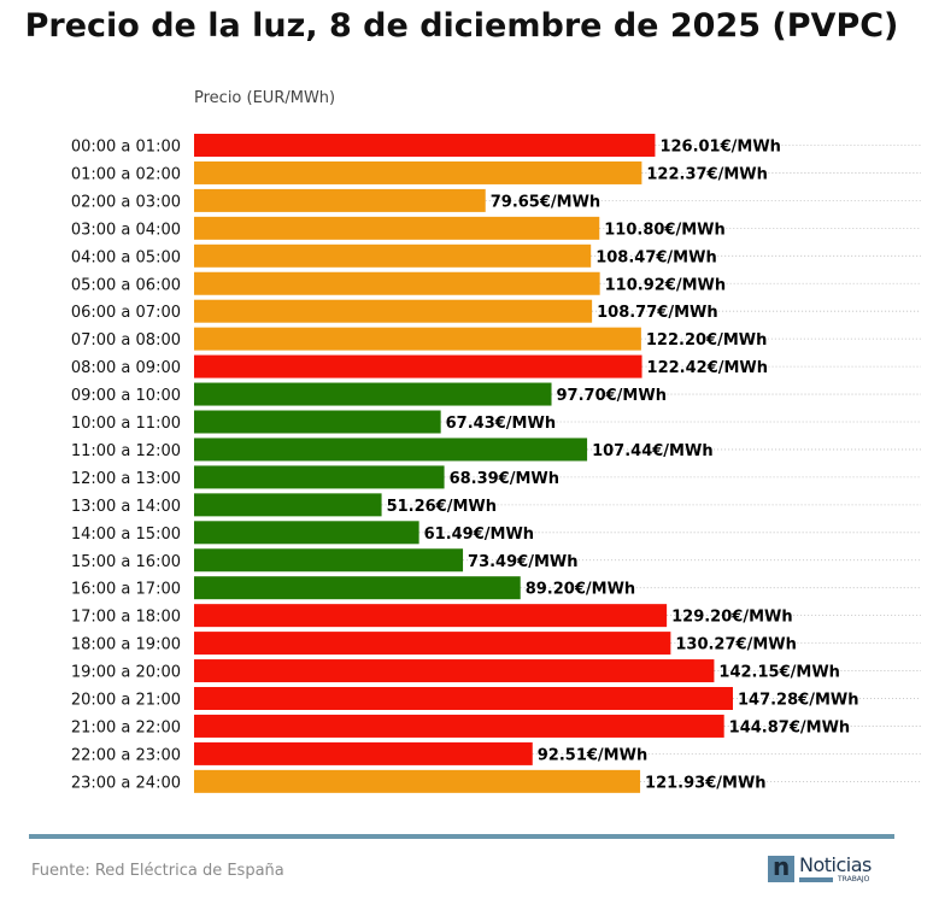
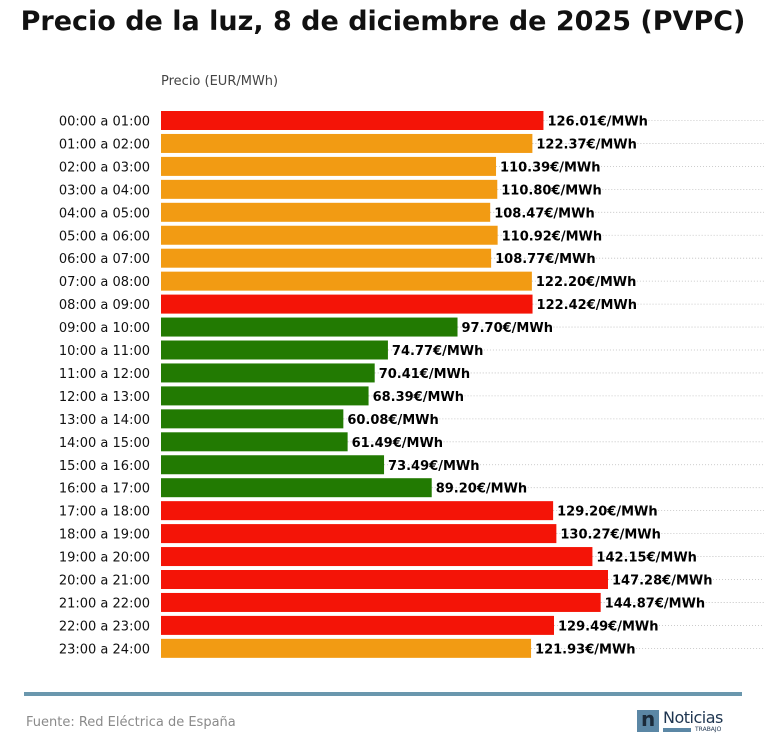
02:00 a 03:00: 79.65 -> 110.39
10:00 a 11:00: 67.43 -> 74.77
11:00 a 12:00: 107.44 -> 70.41
13:00 a 14:00: 51.26 -> 60.08
22:00 a 23:00: 92.51 -> 129.49
